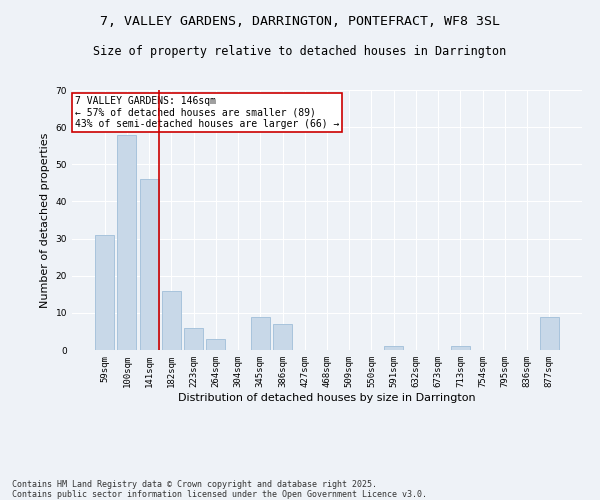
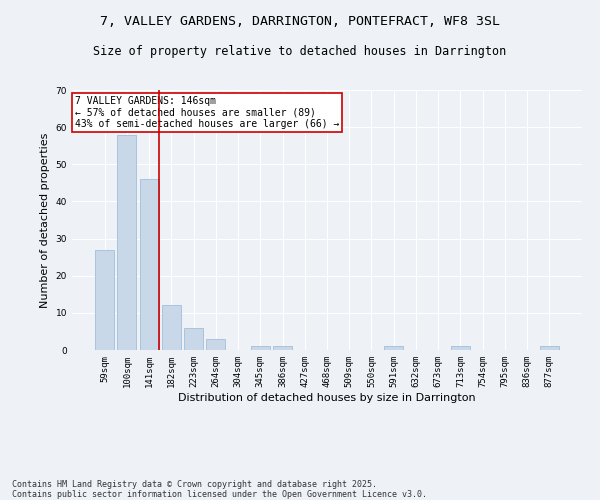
59sqm: 31 -> 27
182sqm: 16 -> 12
345sqm: 9 -> 1
386sqm: 7 -> 1
877sqm: 9 -> 1
